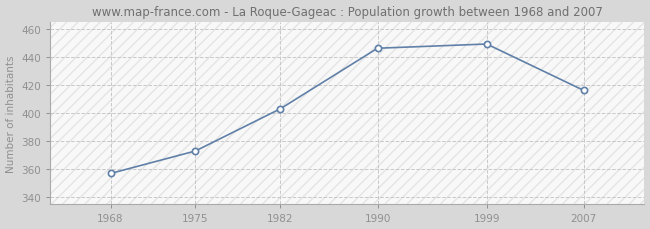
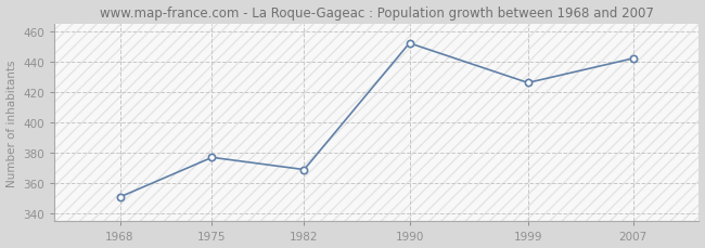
1968: 357 -> 351
1975: 373 -> 377
1982: 403 -> 369
1990: 446 -> 452
1999: 449 -> 426
2007: 416 -> 442
